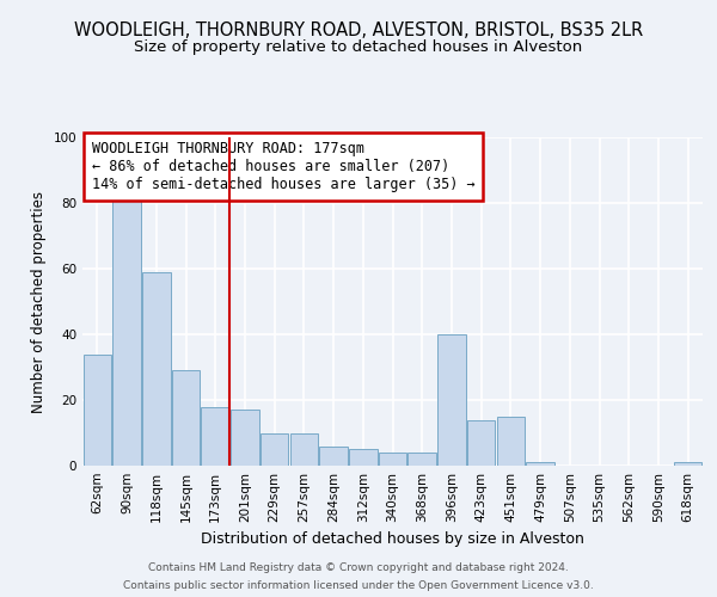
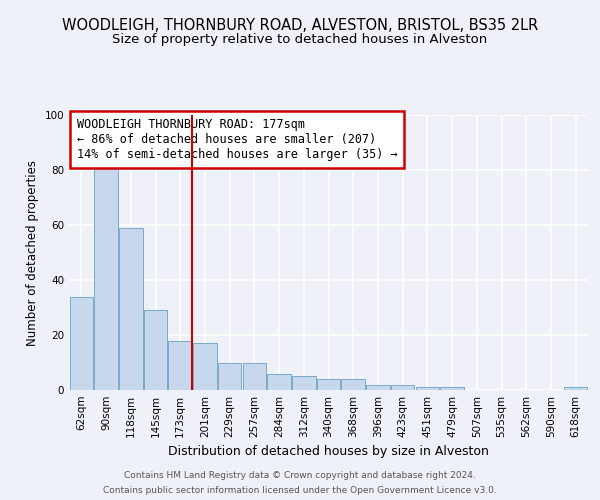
396sqm: 40 -> 2
423sqm: 14 -> 2
451sqm: 15 -> 1
